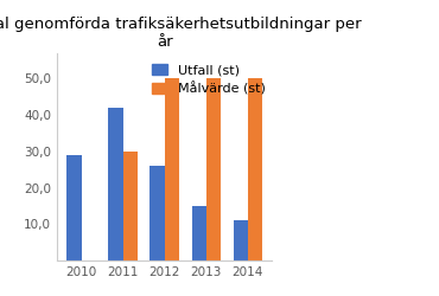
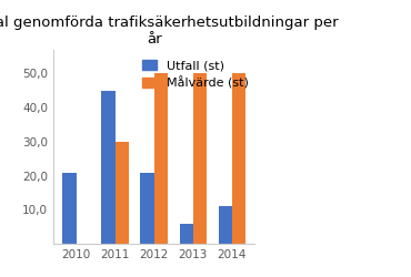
Utfall (st)/2010: 29 -> 21
Utfall (st)/2011: 42 -> 45
Utfall (st)/2012: 26 -> 21
Utfall (st)/2013: 15 -> 6
